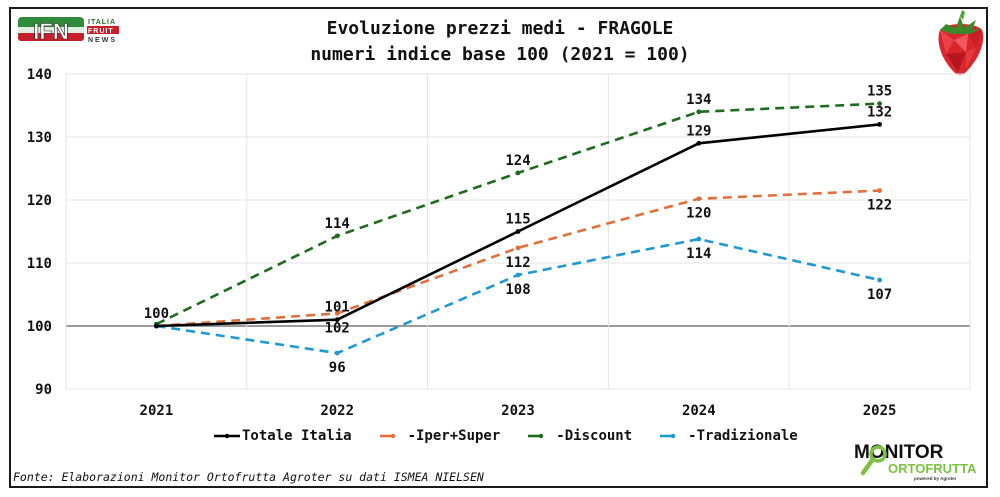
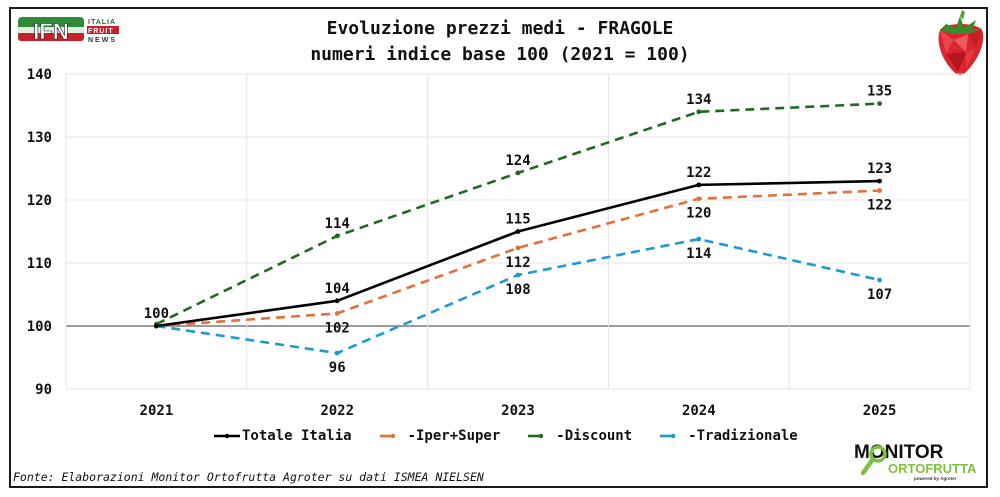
Totale Italia/2022: 101 -> 104
Totale Italia/2024: 129 -> 122
Totale Italia/2025: 132 -> 123
